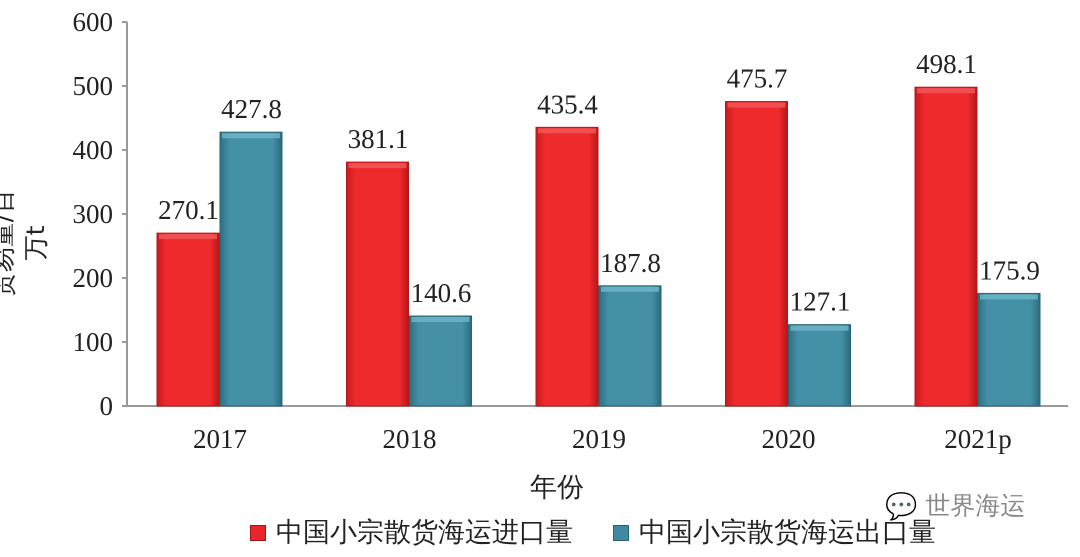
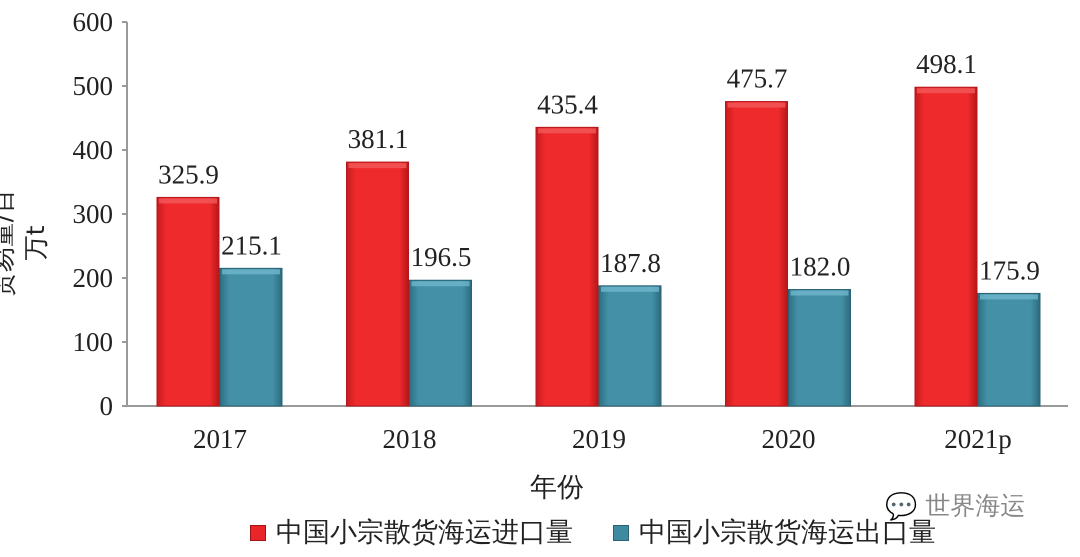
中国小宗散货海运进口量/2017: 270.1 -> 325.9
中国小宗散货海运出口量/2017: 427.8 -> 215.1
中国小宗散货海运出口量/2018: 140.6 -> 196.5
中国小宗散货海运出口量/2020: 127.1 -> 182.0
